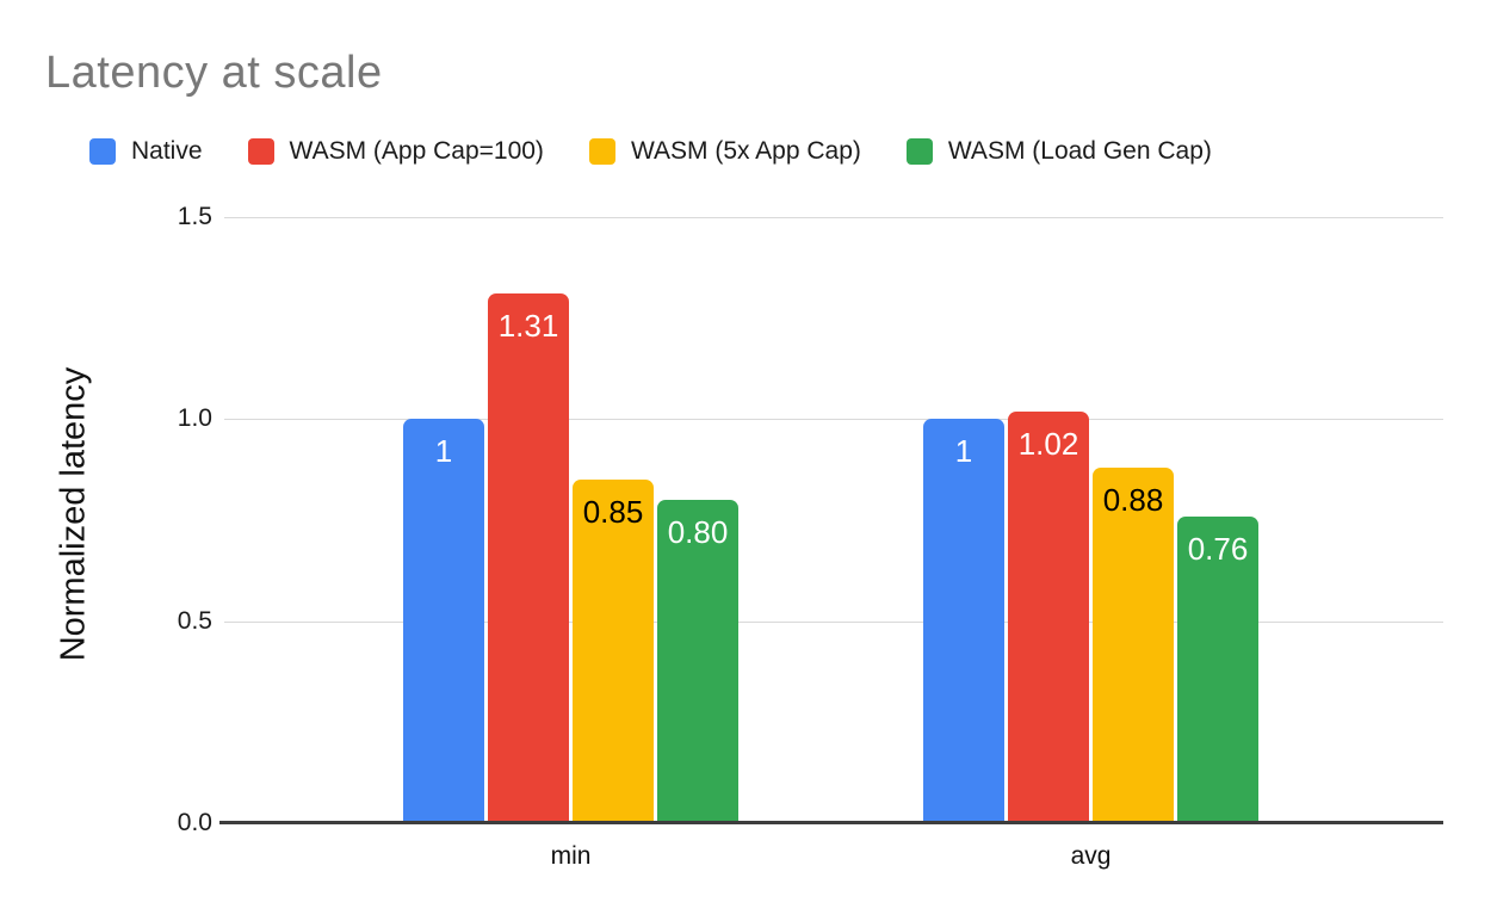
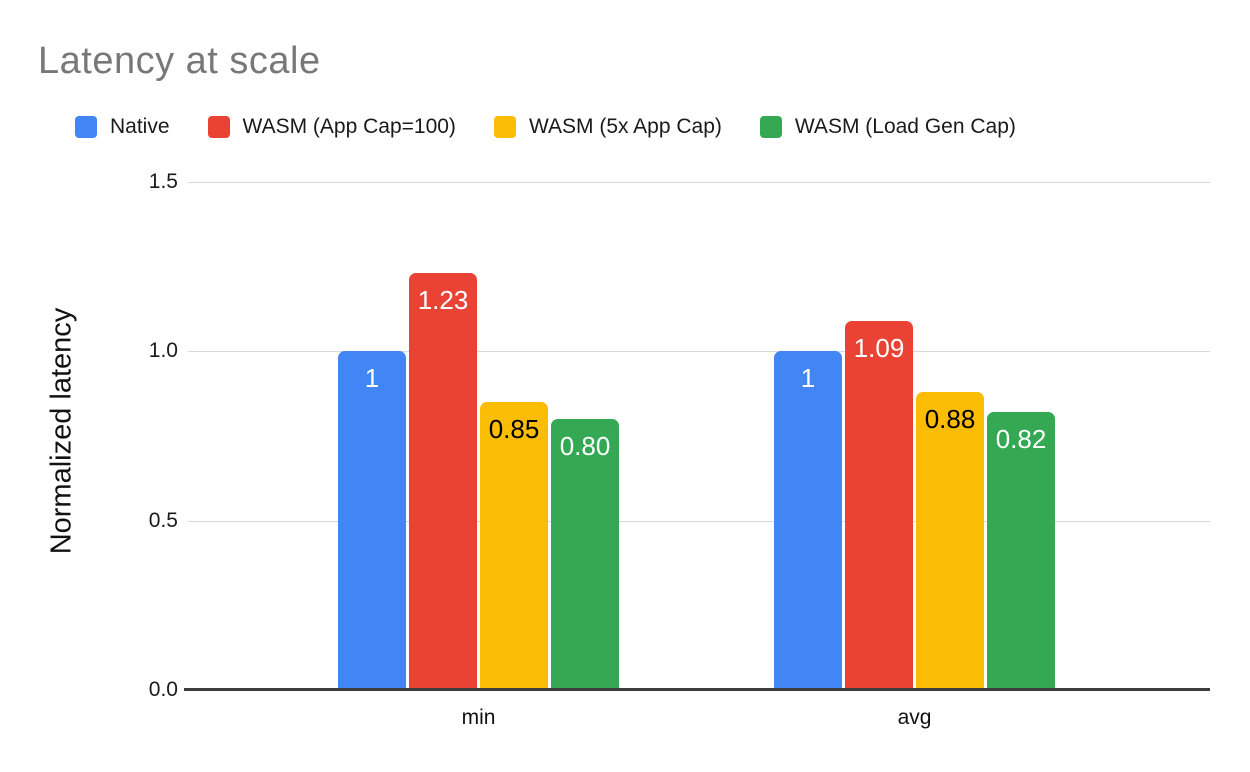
WASM (App Cap=100)/min: 1.31 -> 1.23
WASM (App Cap=100)/avg: 1.02 -> 1.09
WASM (Load Gen Cap)/avg: 0.76 -> 0.82
